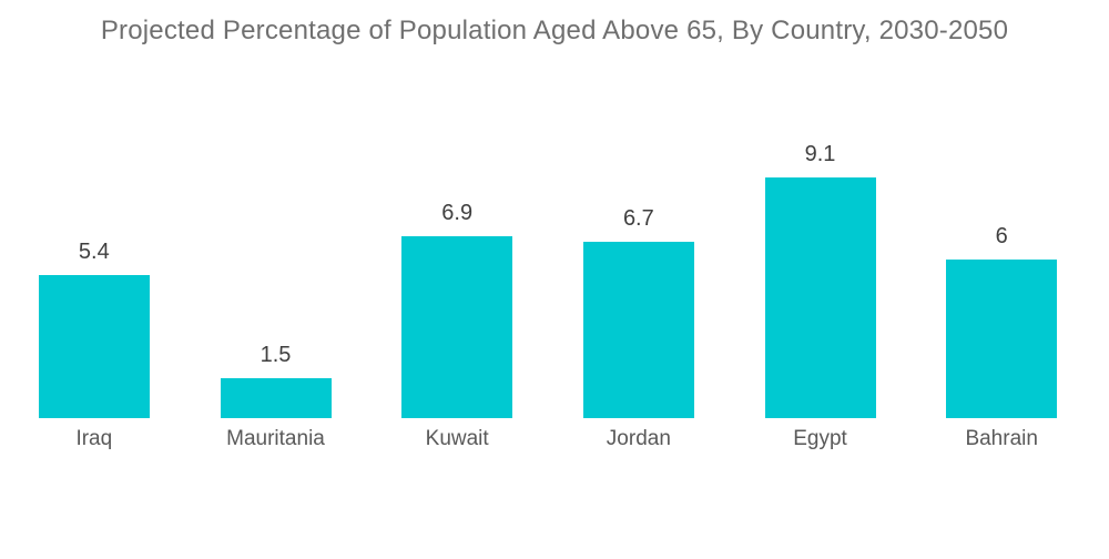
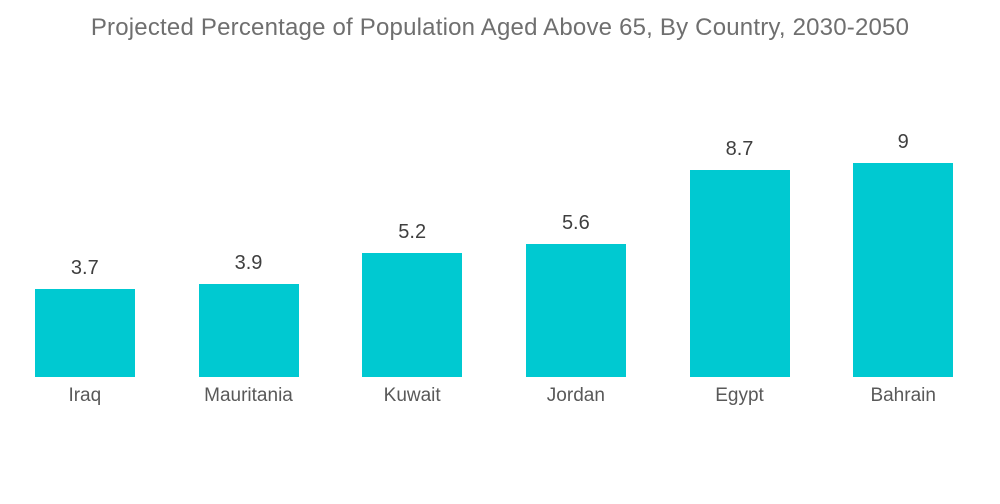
Iraq: 5.4 -> 3.7
Mauritania: 1.5 -> 3.9
Kuwait: 6.9 -> 5.2
Jordan: 6.7 -> 5.6
Egypt: 9.1 -> 8.7
Bahrain: 6 -> 9
